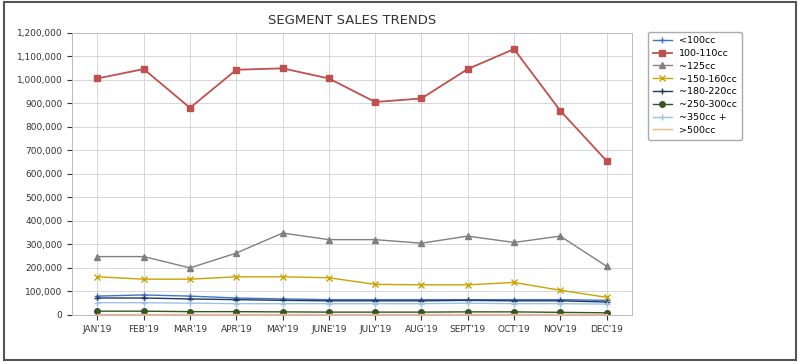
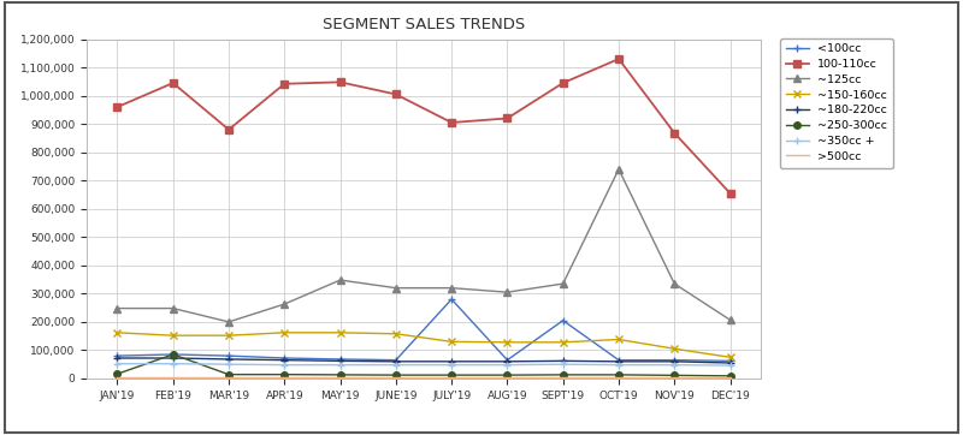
100-110cc/JAN'19: 1,005,000 -> 960,000
~250-300cc/FEB'19: 16,000 -> 85,000
<100cc/JULY'19: 65,000 -> 280,000
<100cc/SEPT'19: 65,000 -> 205,000
~125cc/OCT'19: 308,000 -> 740,000
